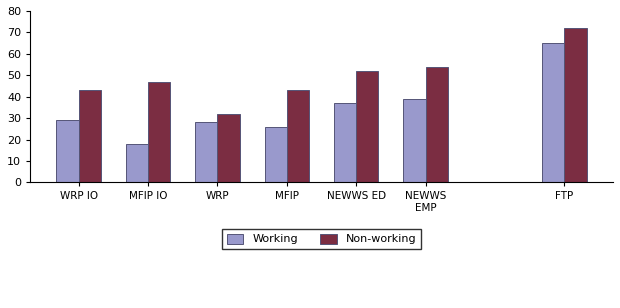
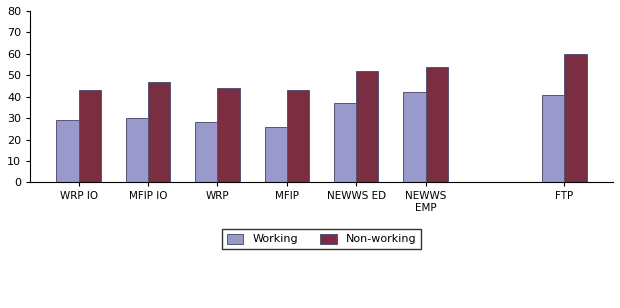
Working/MFIP IO: 18 -> 30
Non-working/WRP: 32 -> 44
Working/NEWWS EMP: 39 -> 42
Working/FTP: 65 -> 41
Non-working/FTP: 72 -> 60
